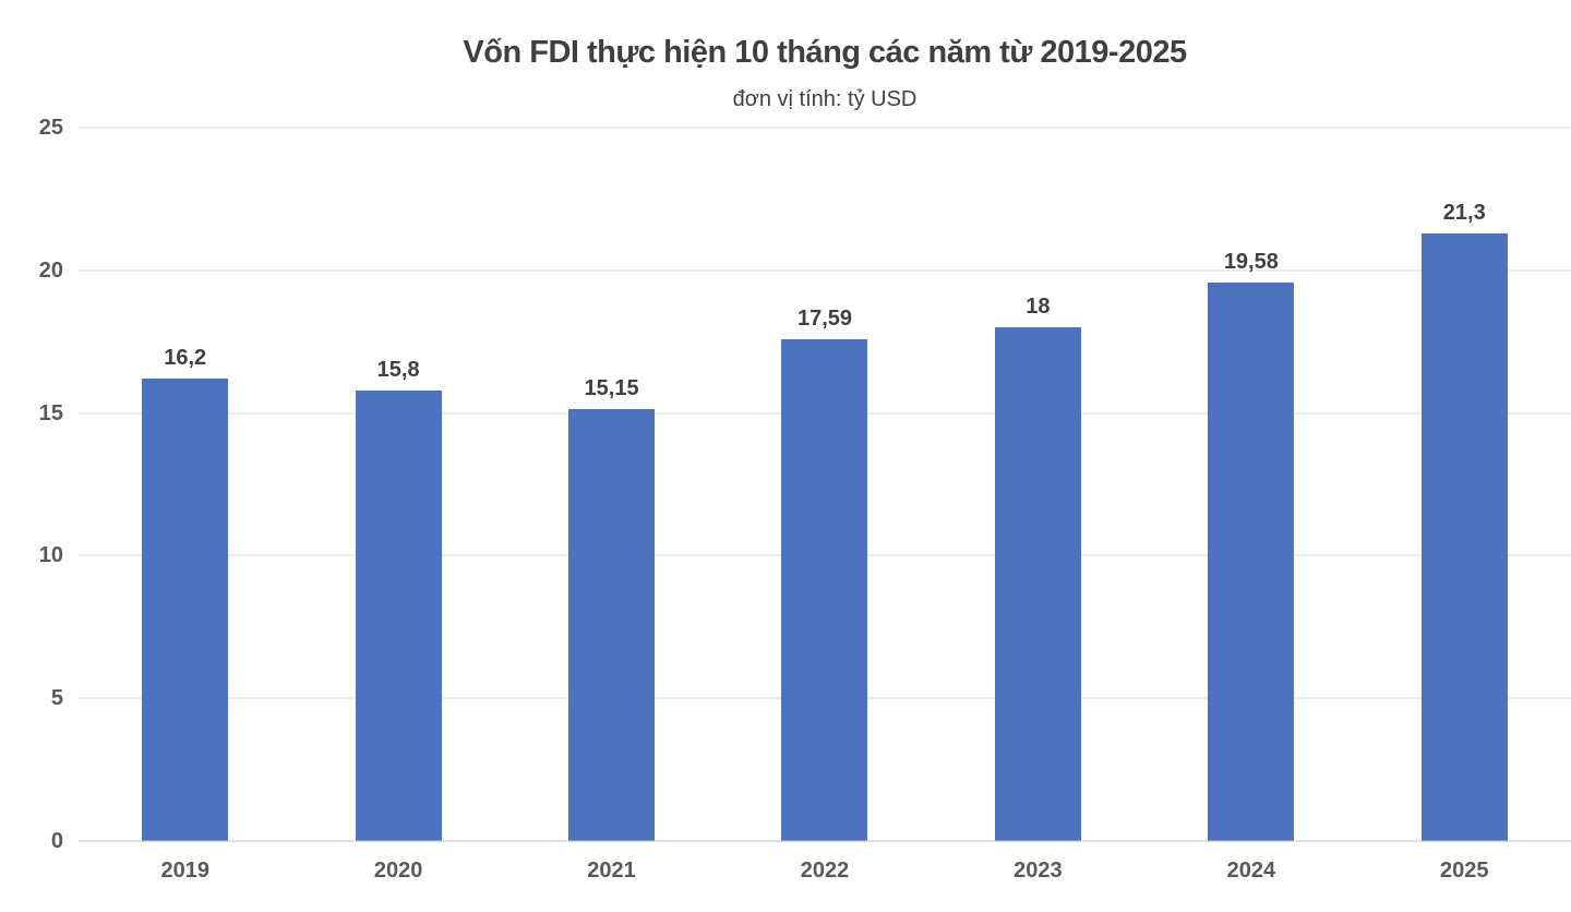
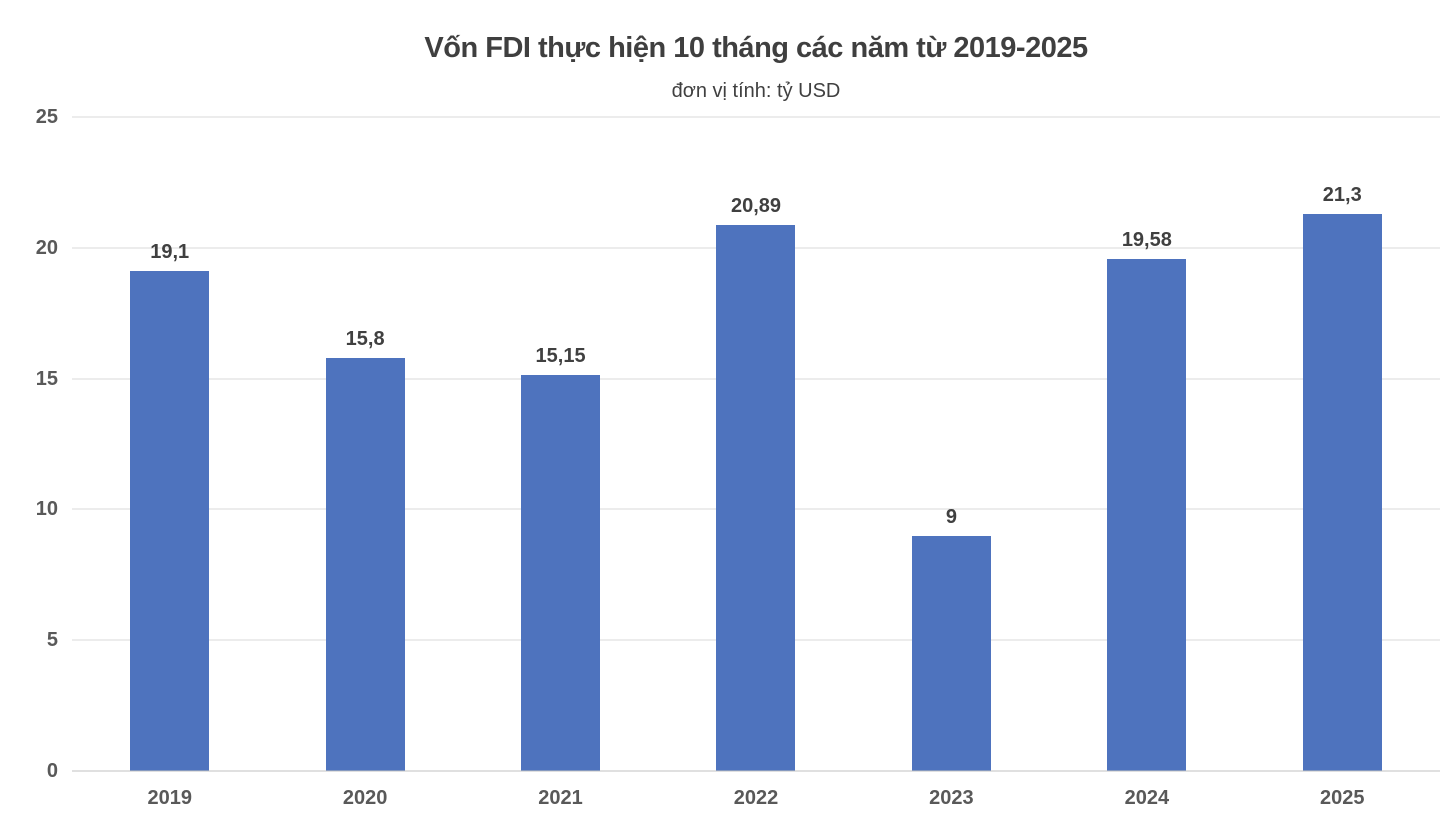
2019: 16,2 -> 19,1
2022: 17,59 -> 20,89
2023: 18 -> 9
